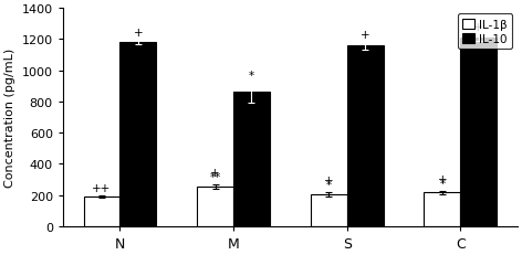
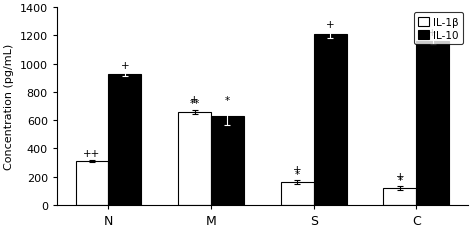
IL-1β/N: 190 -> 310
IL-10/N: 1180 -> 930
IL-1β/M: 260 -> 660
IL-10/M: 860 -> 630
IL-1β/S: 200 -> 160
IL-10/S: 1160 -> 1210
IL-1β/C: 220 -> 120
IL-10/C: 1210 -> 1160
